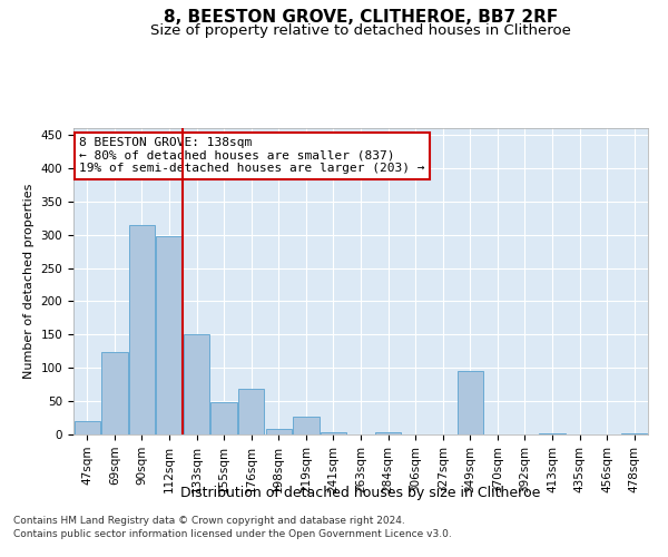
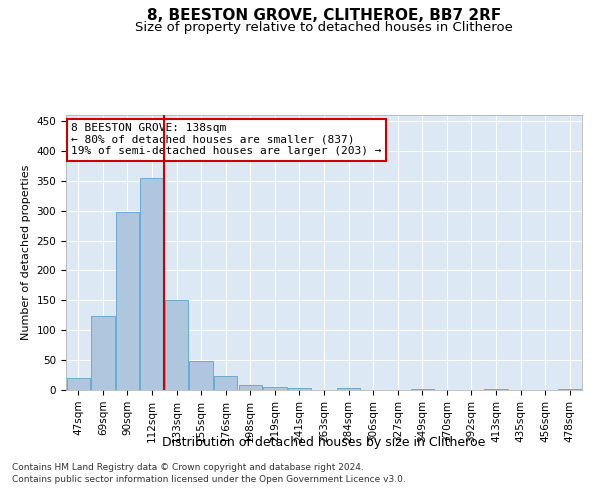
90sqm: 314 -> 298
112sqm: 298 -> 354
176sqm: 68 -> 24
219sqm: 26 -> 5
349sqm: 96 -> 2
